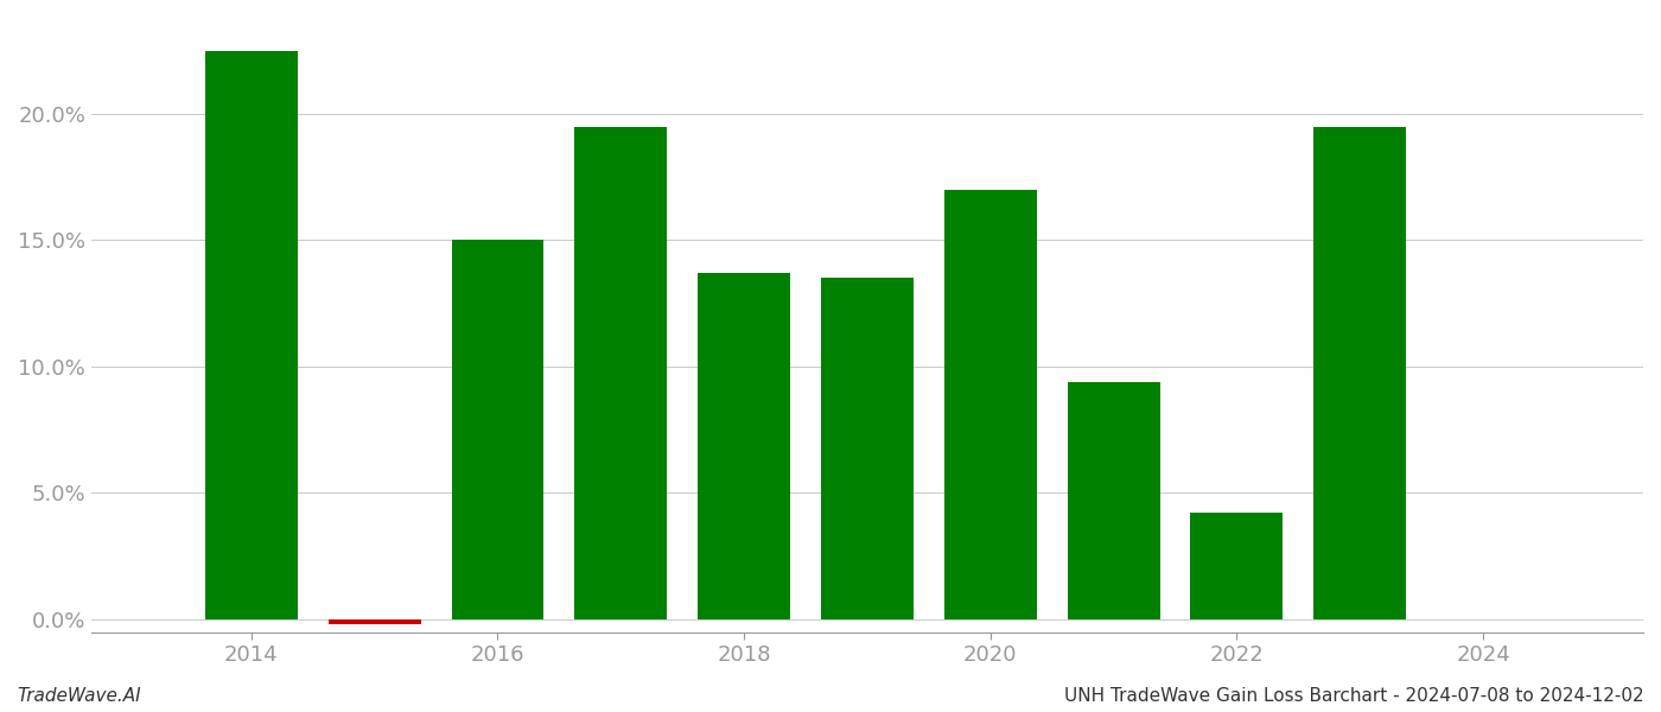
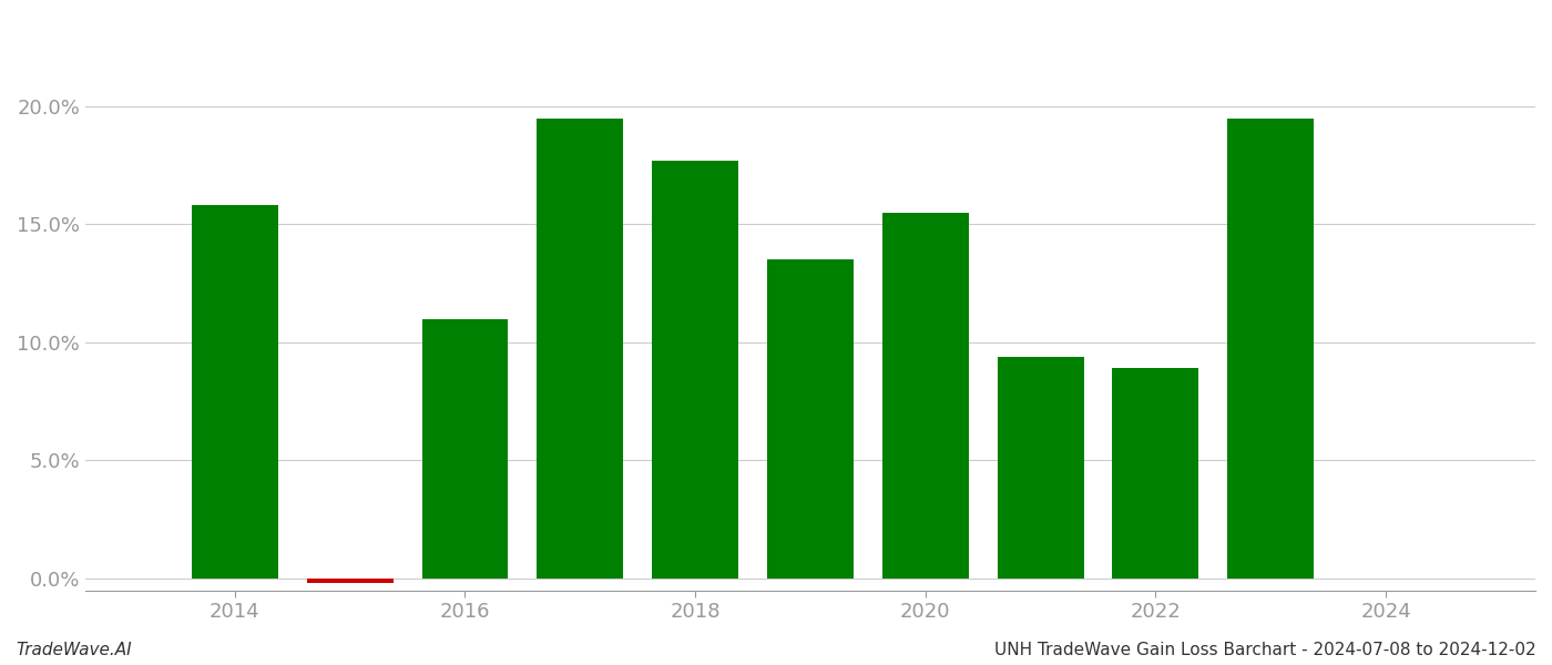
2014: 22.5% -> 15.8%
2016: 15.0% -> 11.0%
2018: 13.7% -> 17.7%
2020: 17.0% -> 15.5%
2022: 4.2% -> 8.9%
